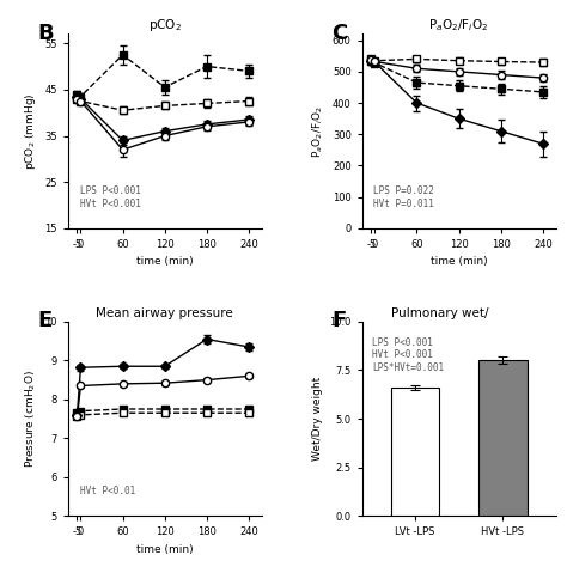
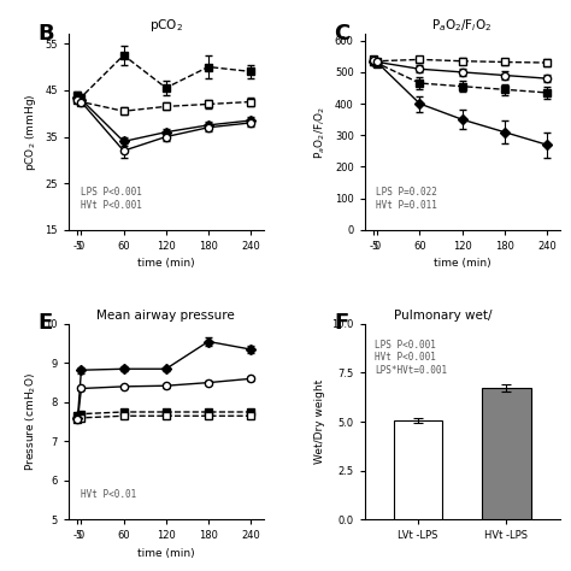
Pulmonary wet//LVt -LPS: 6.6 -> 5.1
Pulmonary wet//HVt -LPS: 8.0 -> 6.8
